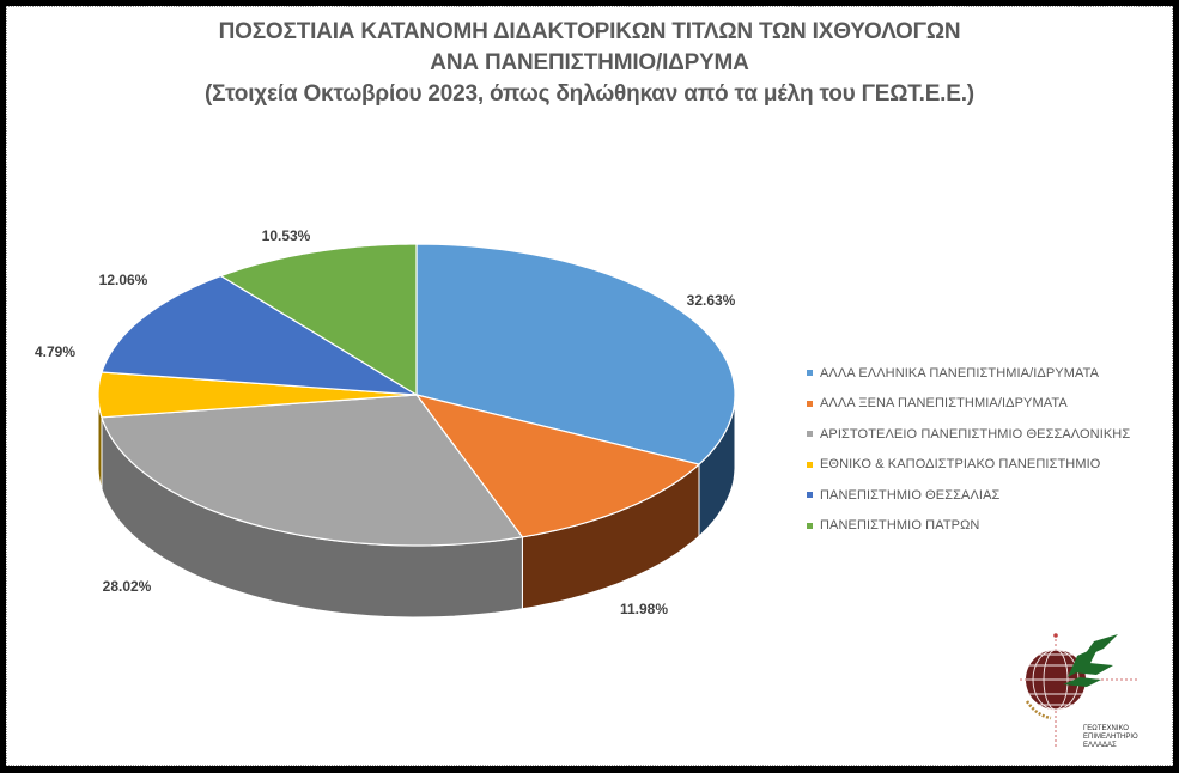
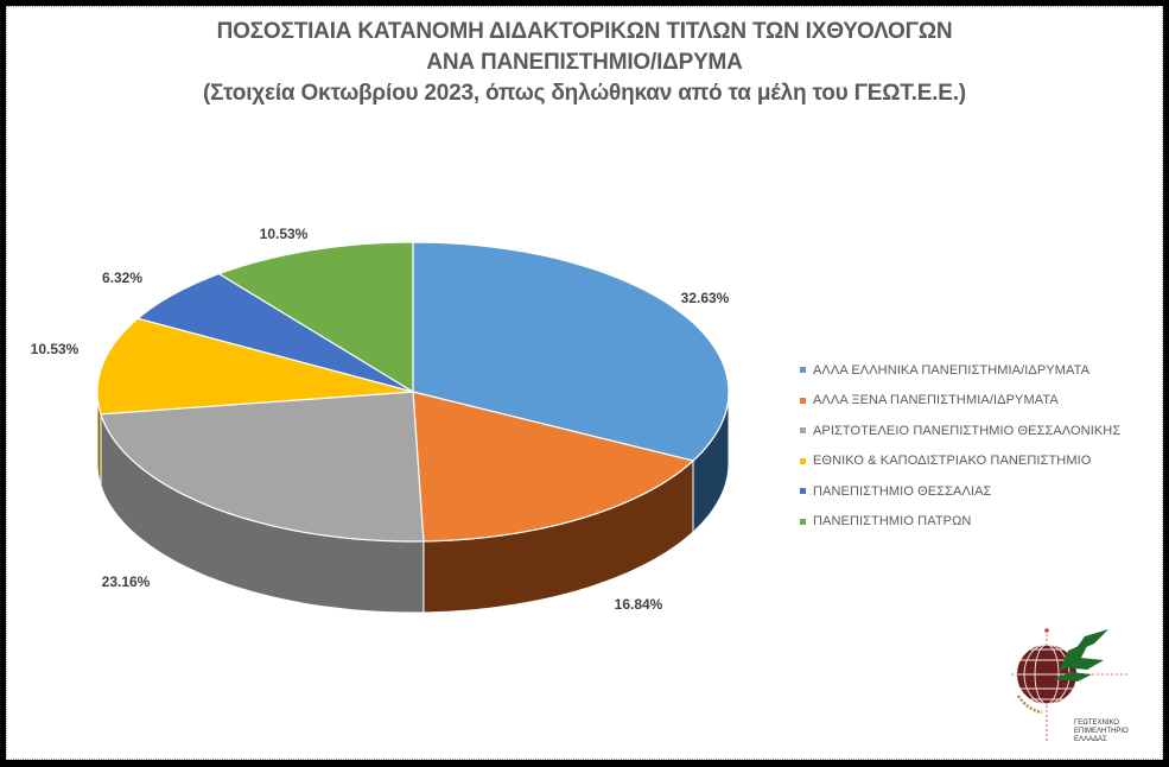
ΑΛΛΑ ΞΕΝΑ ΠΑΝΕΠΙΣΤΗΜΙΑ/ΙΔΡΥΜΑΤΑ: 11.98% -> 16.84%
ΑΡΙΣΤΟΤΕΛΕΙΟ ΠΑΝΕΠΙΣΤΗΜΙΟ ΘΕΣΣΑΛΟΝΙΚΗΣ: 28.02% -> 23.16%
ΕΘΝΙΚΟ & ΚΑΠΟΔΙΣΤΡΙΑΚΟ ΠΑΝΕΠΙΣΤΗΜΙΟ: 4.79% -> 10.53%
ΠΑΝΕΠΙΣΤΗΜΙΟ ΘΕΣΣΑΛΙΑΣ: 12.06% -> 6.32%
